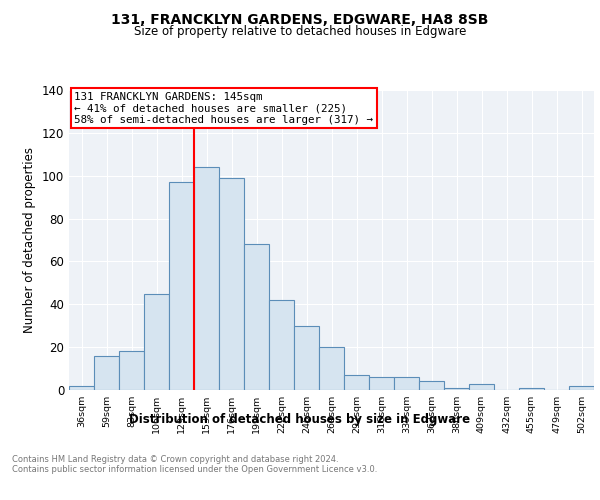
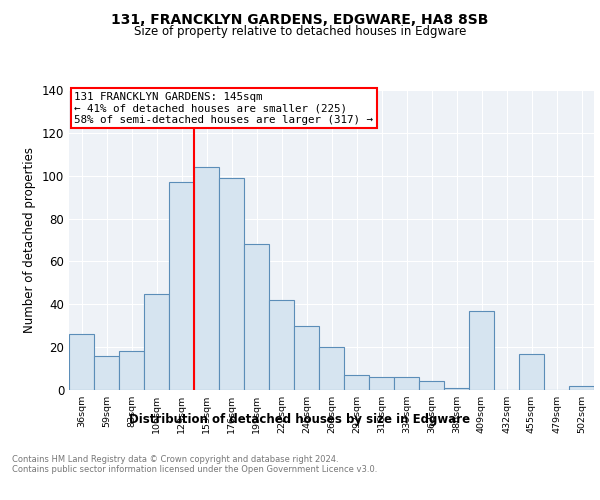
36sqm: 2 -> 26
409sqm: 3 -> 37
455sqm: 1 -> 17
